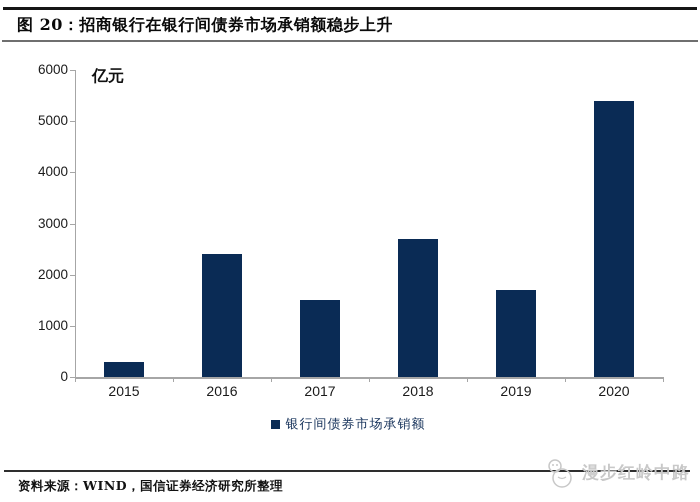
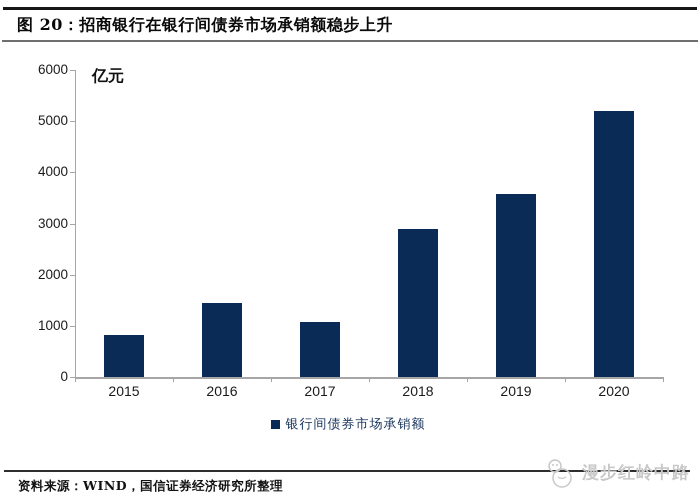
2015: 300 -> 800
2016: 2400 -> 1400
2017: 1500 -> 1100
2018: 2700 -> 2900
2019: 1700 -> 3600
2020: 5400 -> 5200
